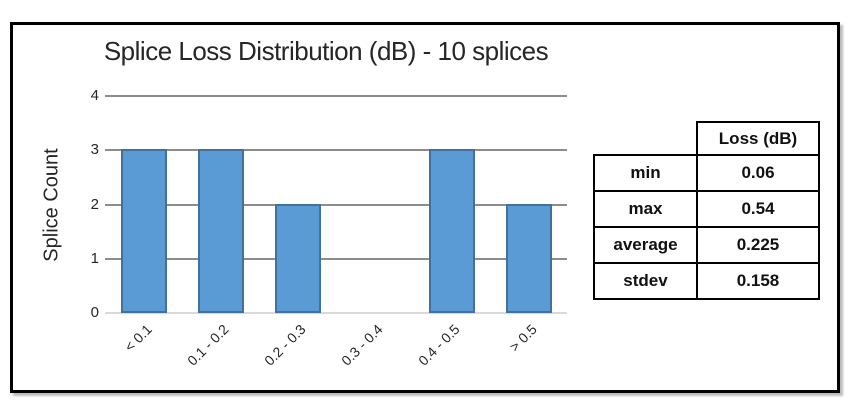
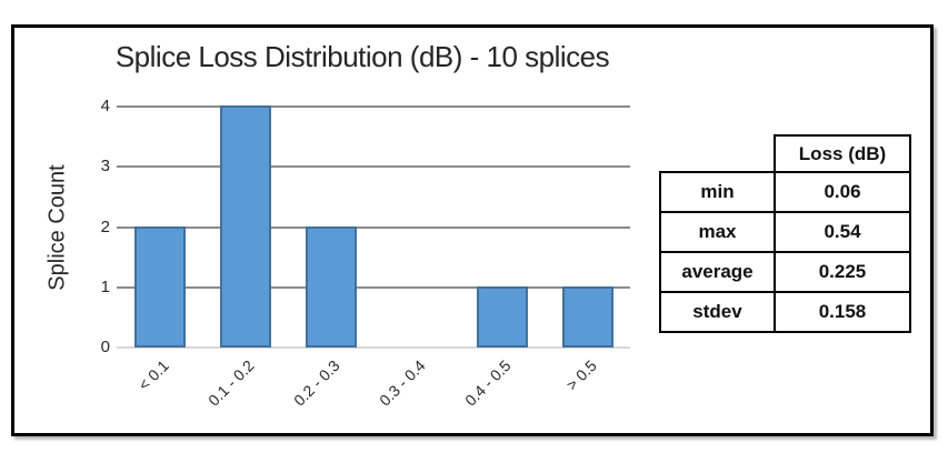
< 0.1: 3 -> 2
0.1 - 0.2: 3 -> 4
0.4 - 0.5: 3 -> 1
> 0.5: 2 -> 1
